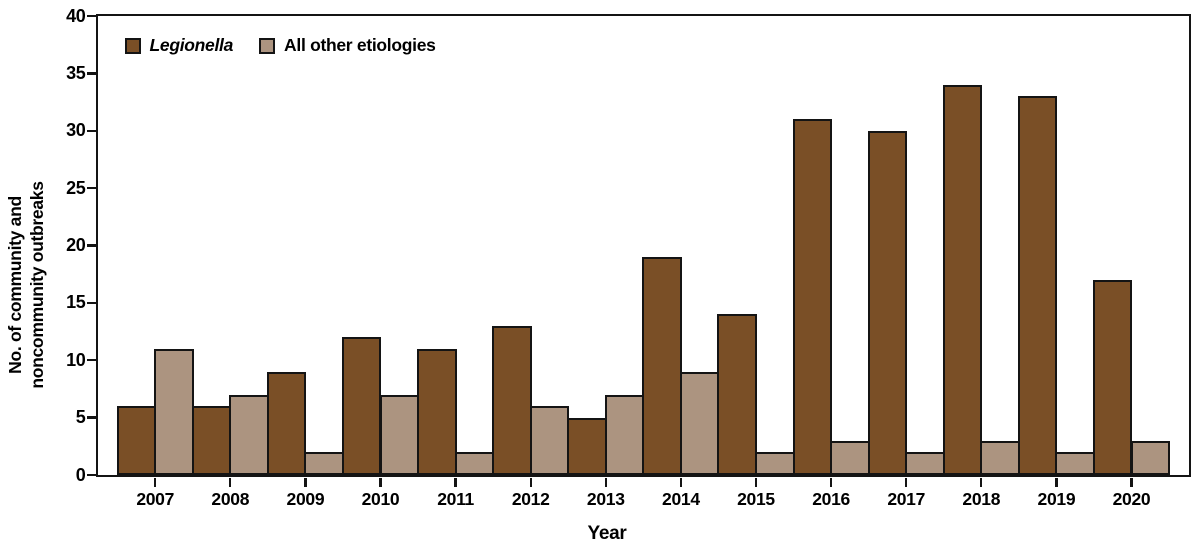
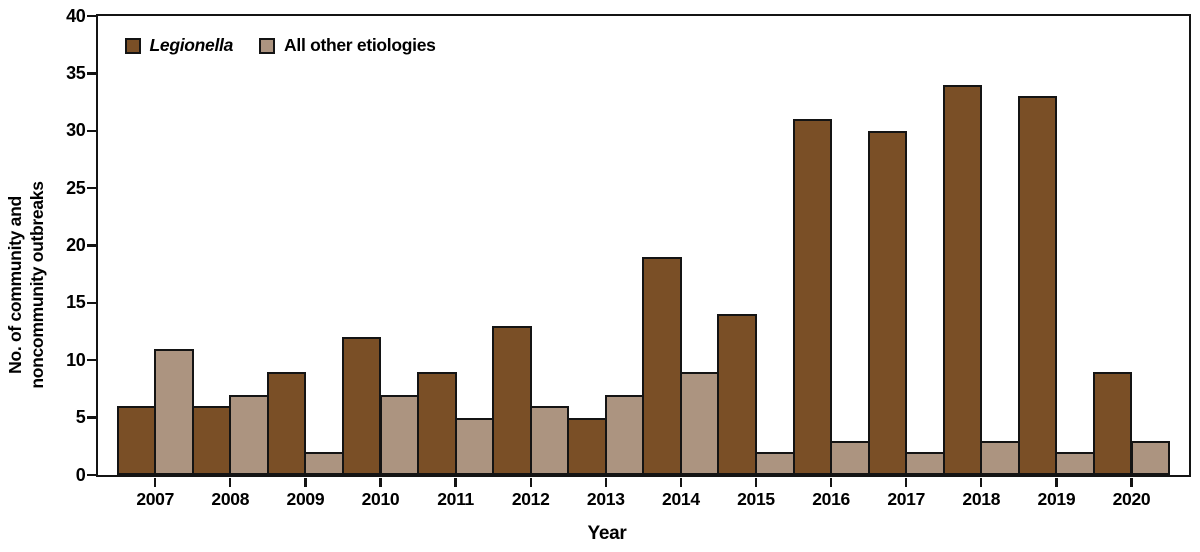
Legionella/2011: 11 -> 9
All other etiologies/2011: 2 -> 5
Legionella/2020: 17 -> 9
